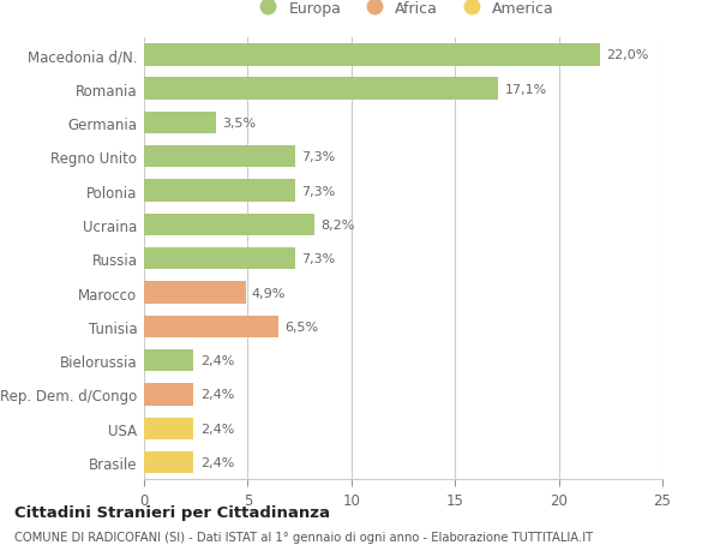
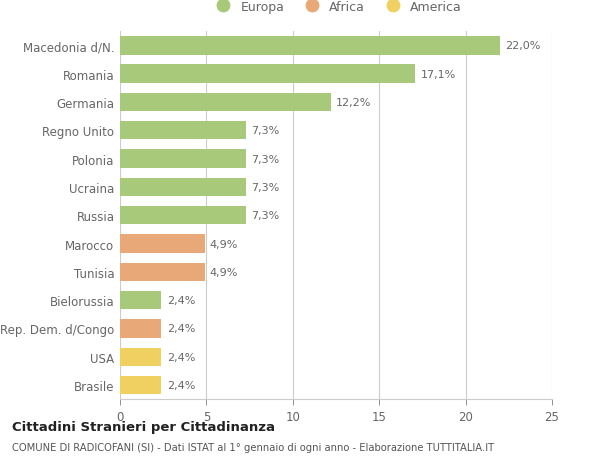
Germania: 3,5% -> 12,2%
Ucraina: 8,2% -> 7,3%
Tunisia: 6,5% -> 4,9%
